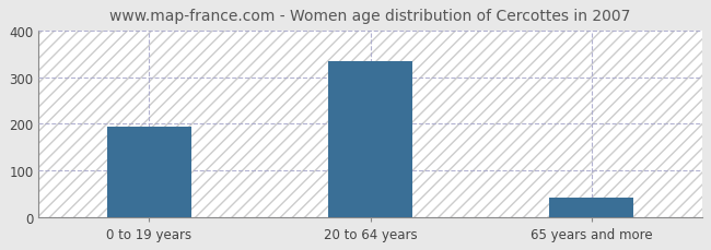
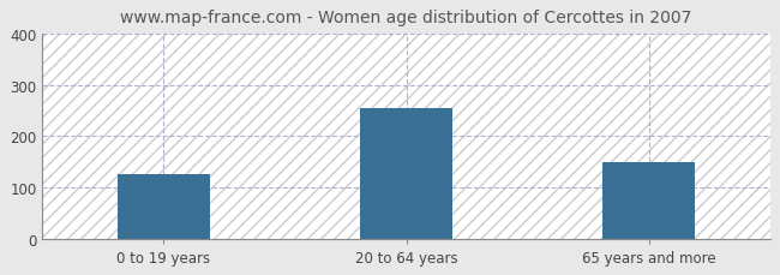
0 to 19 years: 193 -> 125
20 to 64 years: 335 -> 255
65 years and more: 42 -> 150
